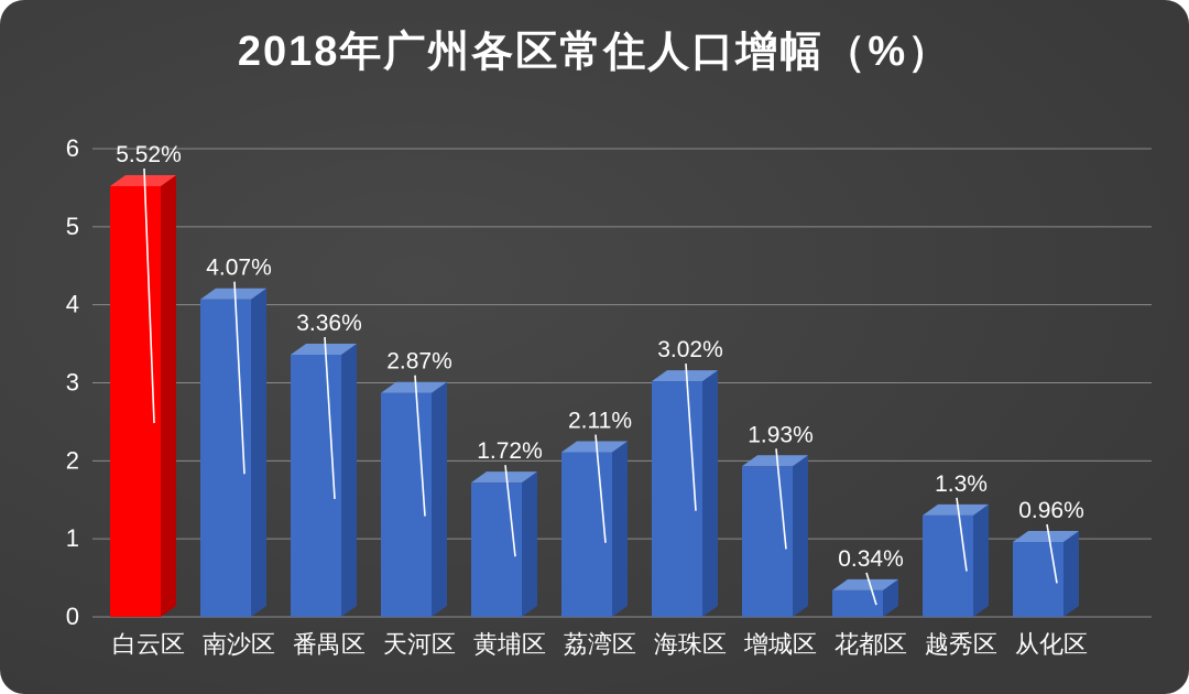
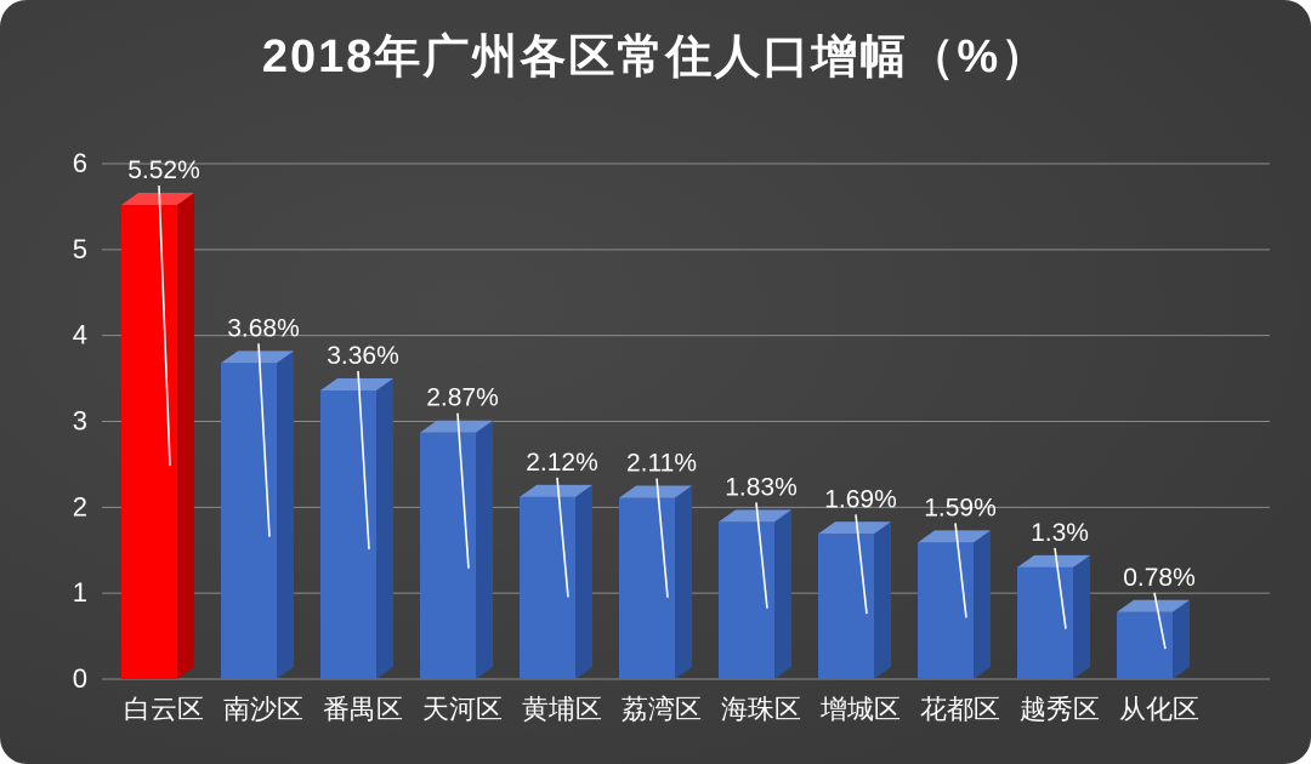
南沙区: 4.07% -> 3.68%
黄埔区: 1.72% -> 2.12%
海珠区: 3.02% -> 1.83%
增城区: 1.93% -> 1.69%
花都区: 0.34% -> 1.59%
从化区: 0.96% -> 0.78%
